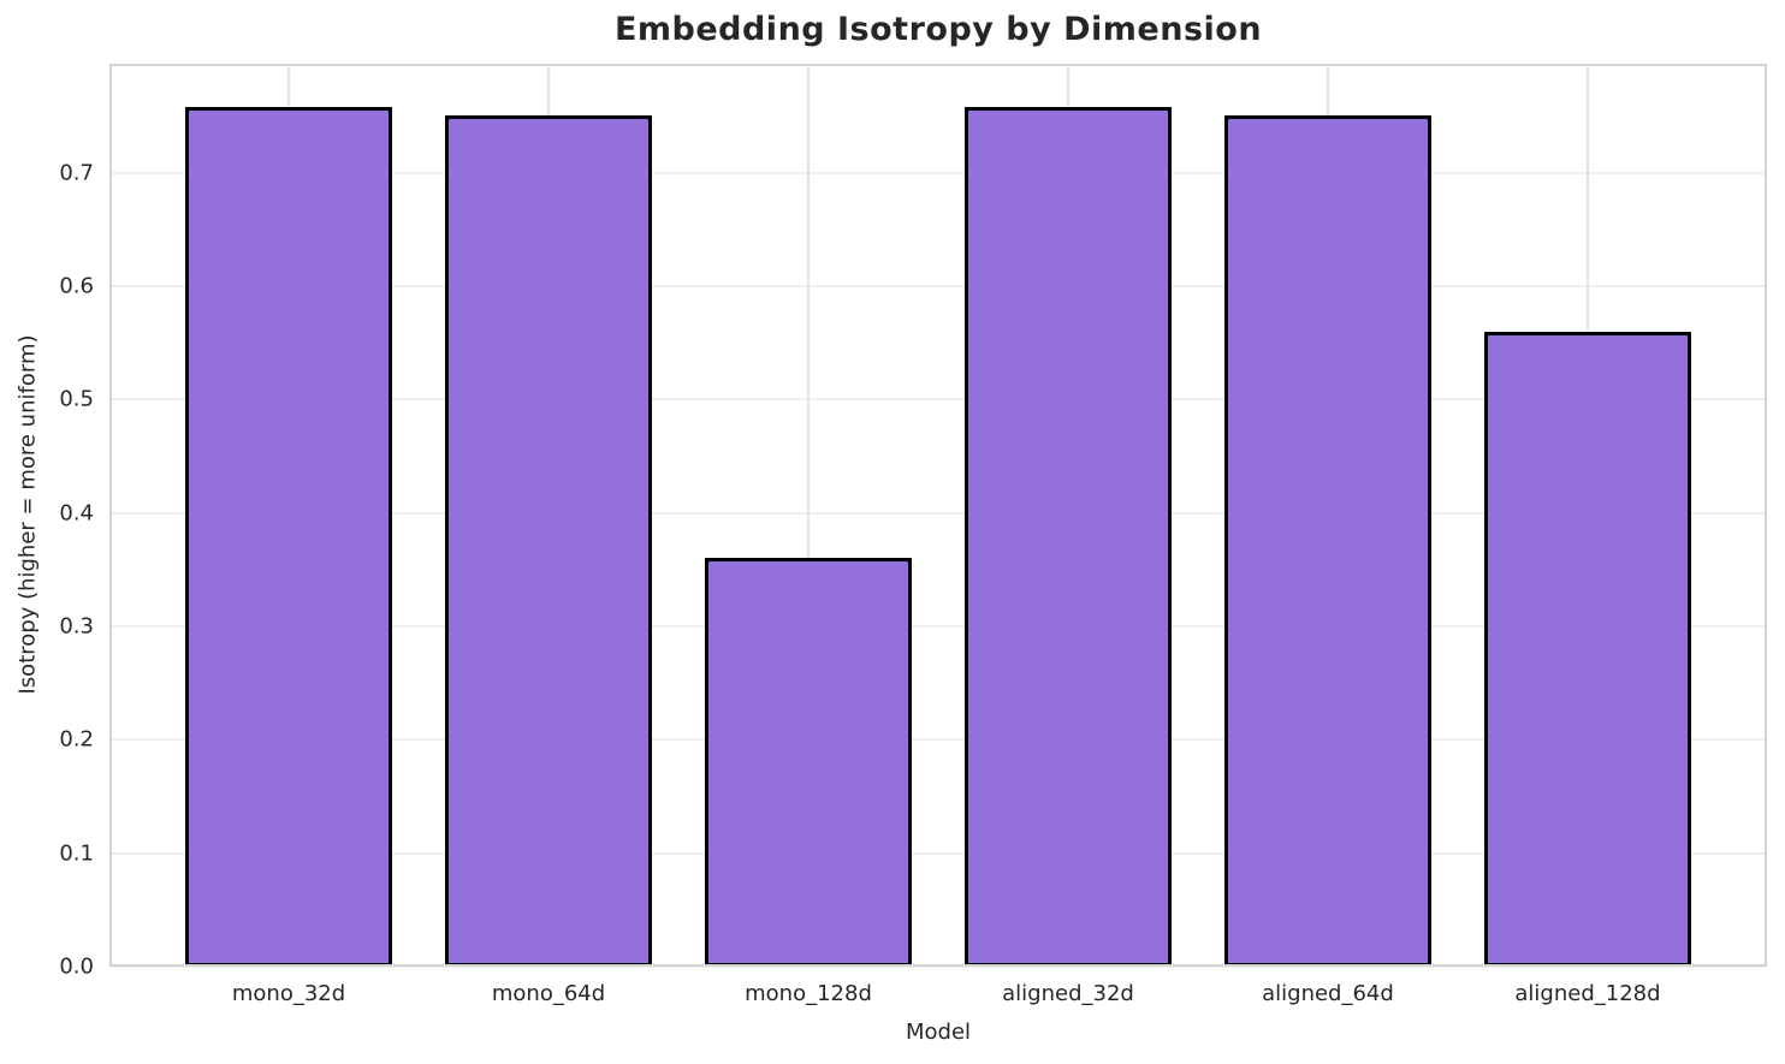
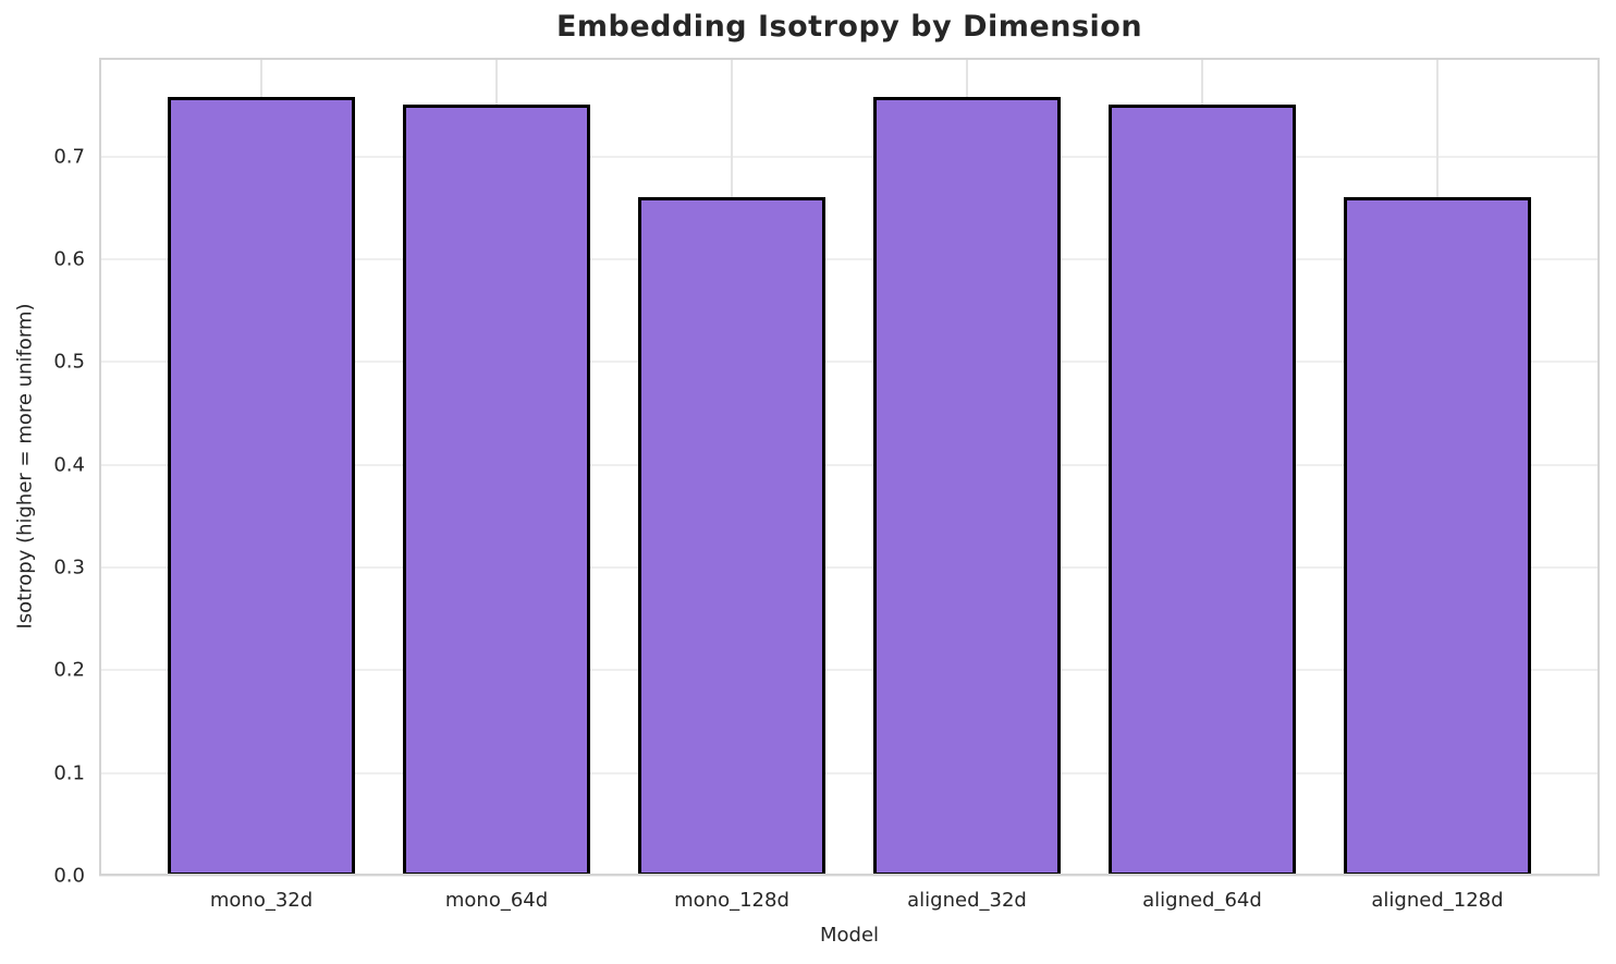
mono_128d: 0.36 -> 0.66
aligned_128d: 0.56 -> 0.66
